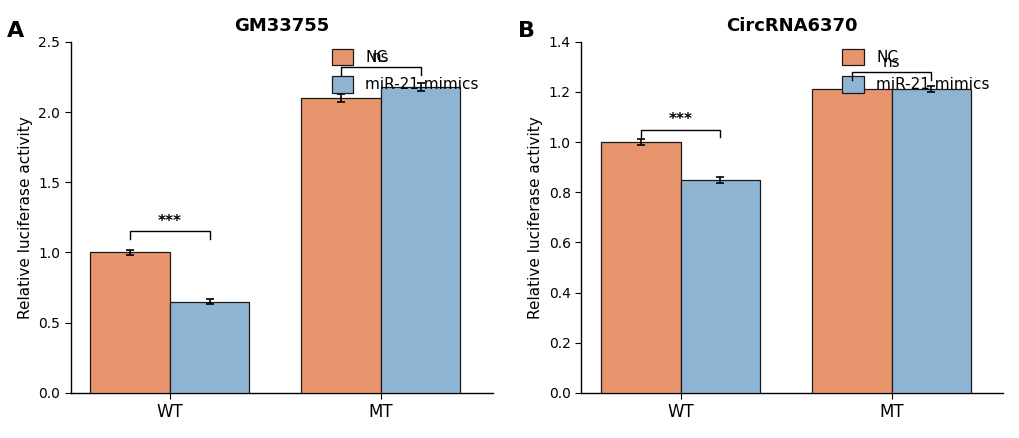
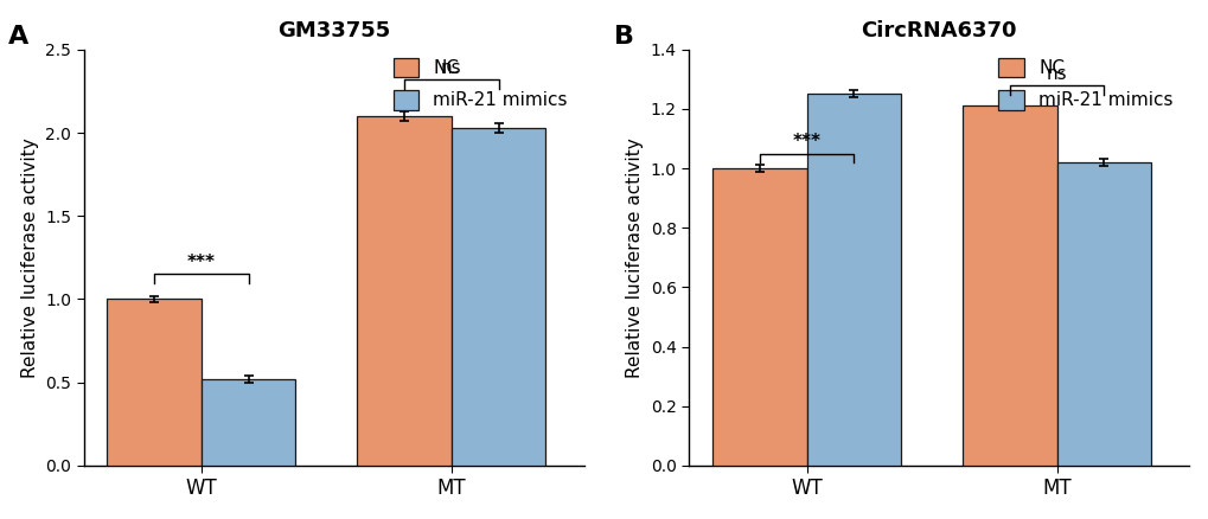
GM33755/miR-21 mimics/WT: 0.65 -> 0.52
GM33755/miR-21 mimics/MT: 2.18 -> 2.03
CircRNA6370/miR-21 mimics/WT: 0.85 -> 1.25
CircRNA6370/miR-21 mimics/MT: 1.21 -> 1.02
